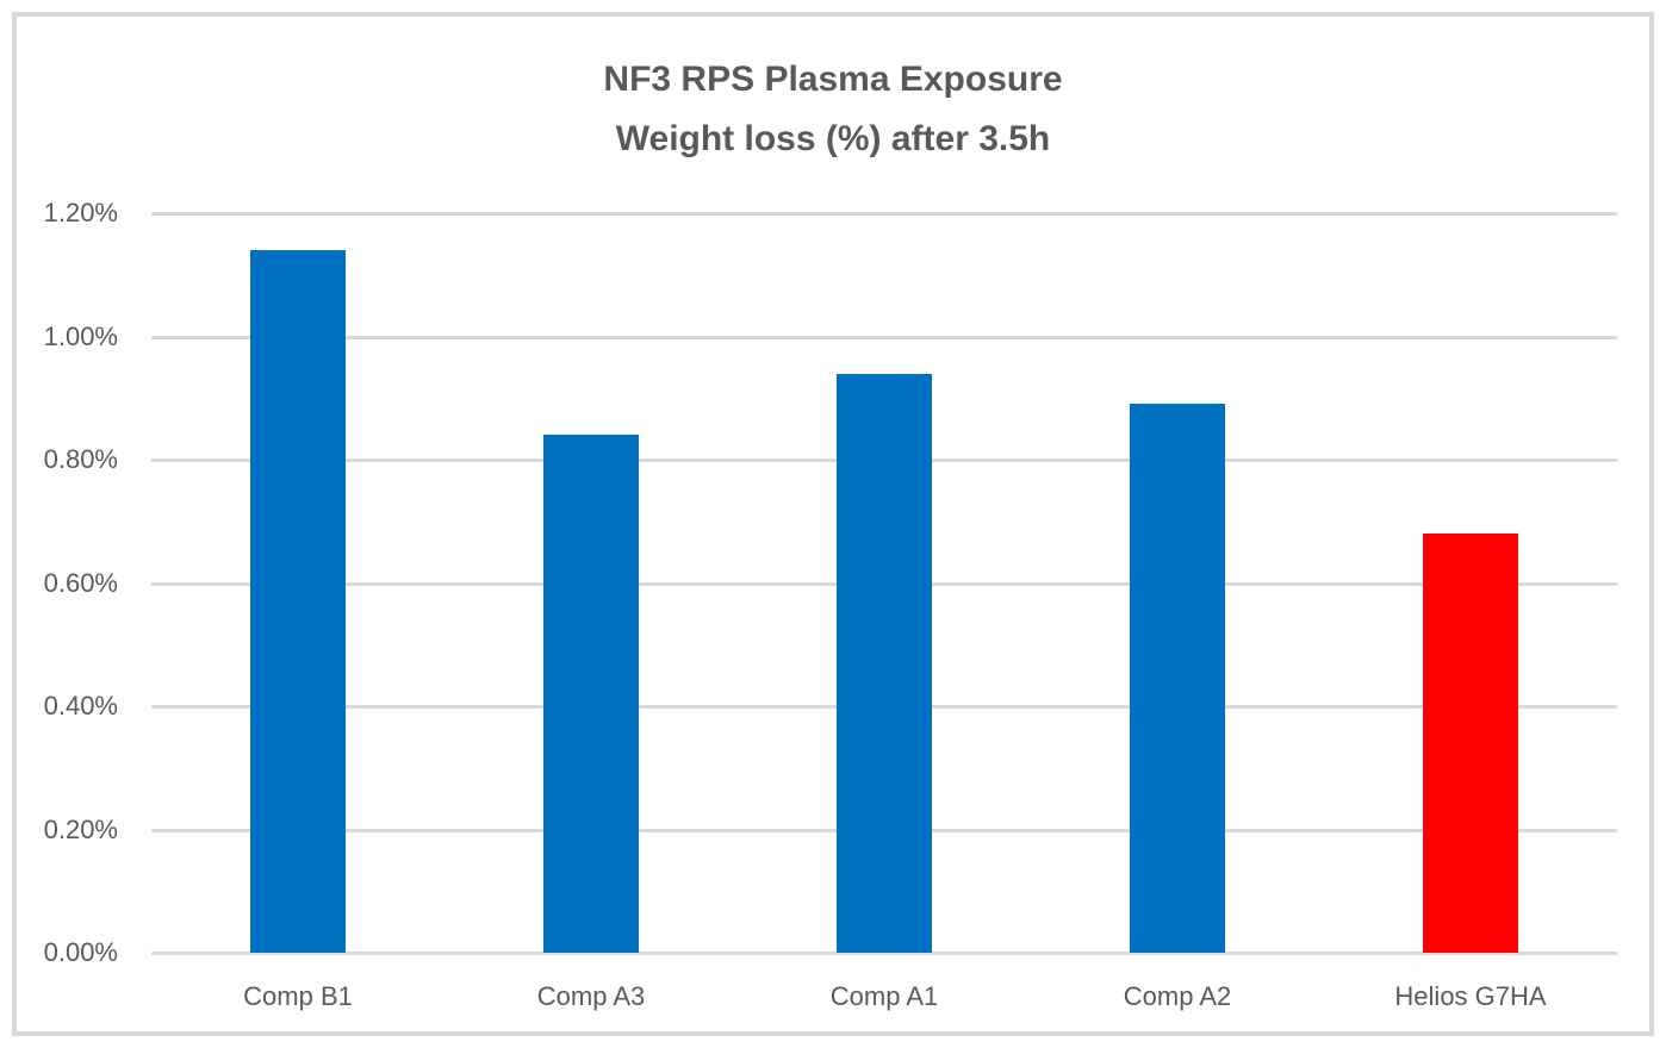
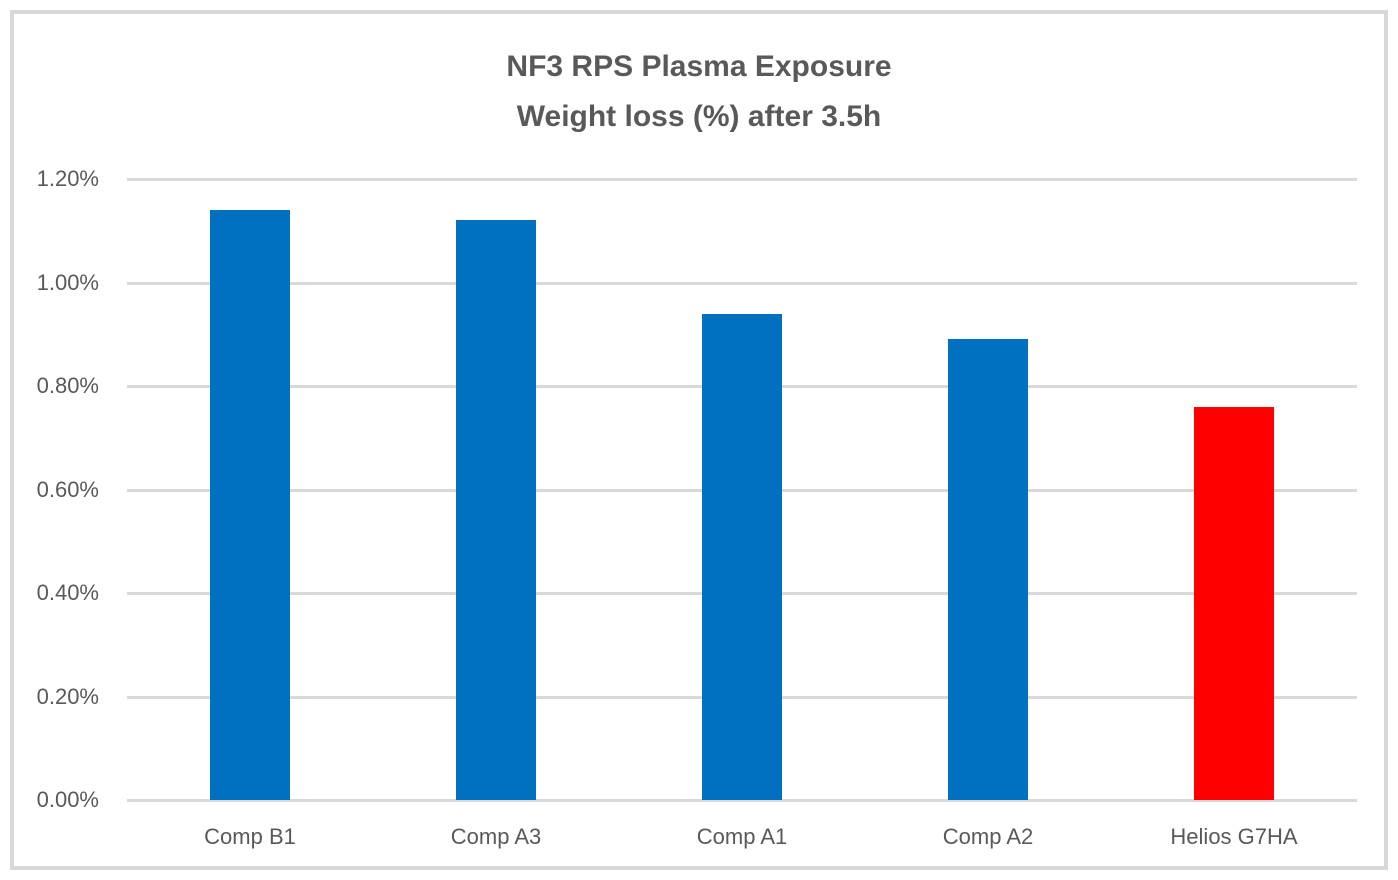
Comp A3: 0.84% -> 1.12%
Helios G7HA: 0.68% -> 0.76%
